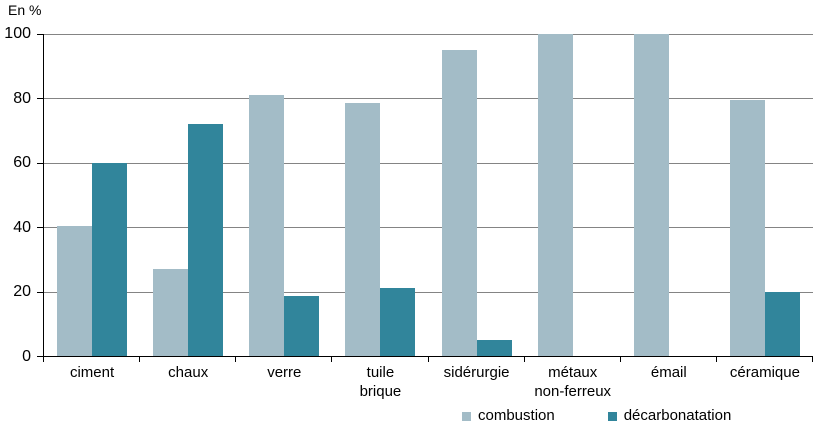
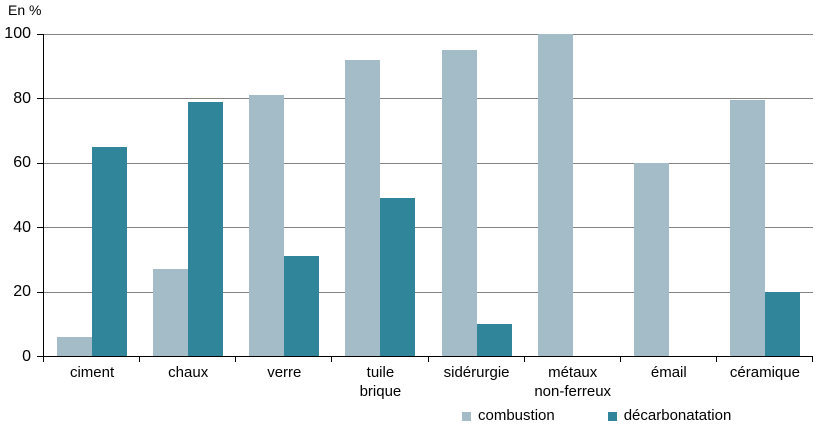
combustion/ciment: 40 -> 6
décarbonatation/ciment: 60 -> 65
décarbonatation/chaux: 72 -> 79
décarbonatation/verre: 18 -> 31
combustion/tuile brique: 78 -> 92
décarbonatation/tuile brique: 21 -> 49
décarbonatation/sidérurgie: 5 -> 10
combustion/émail: 100 -> 60
